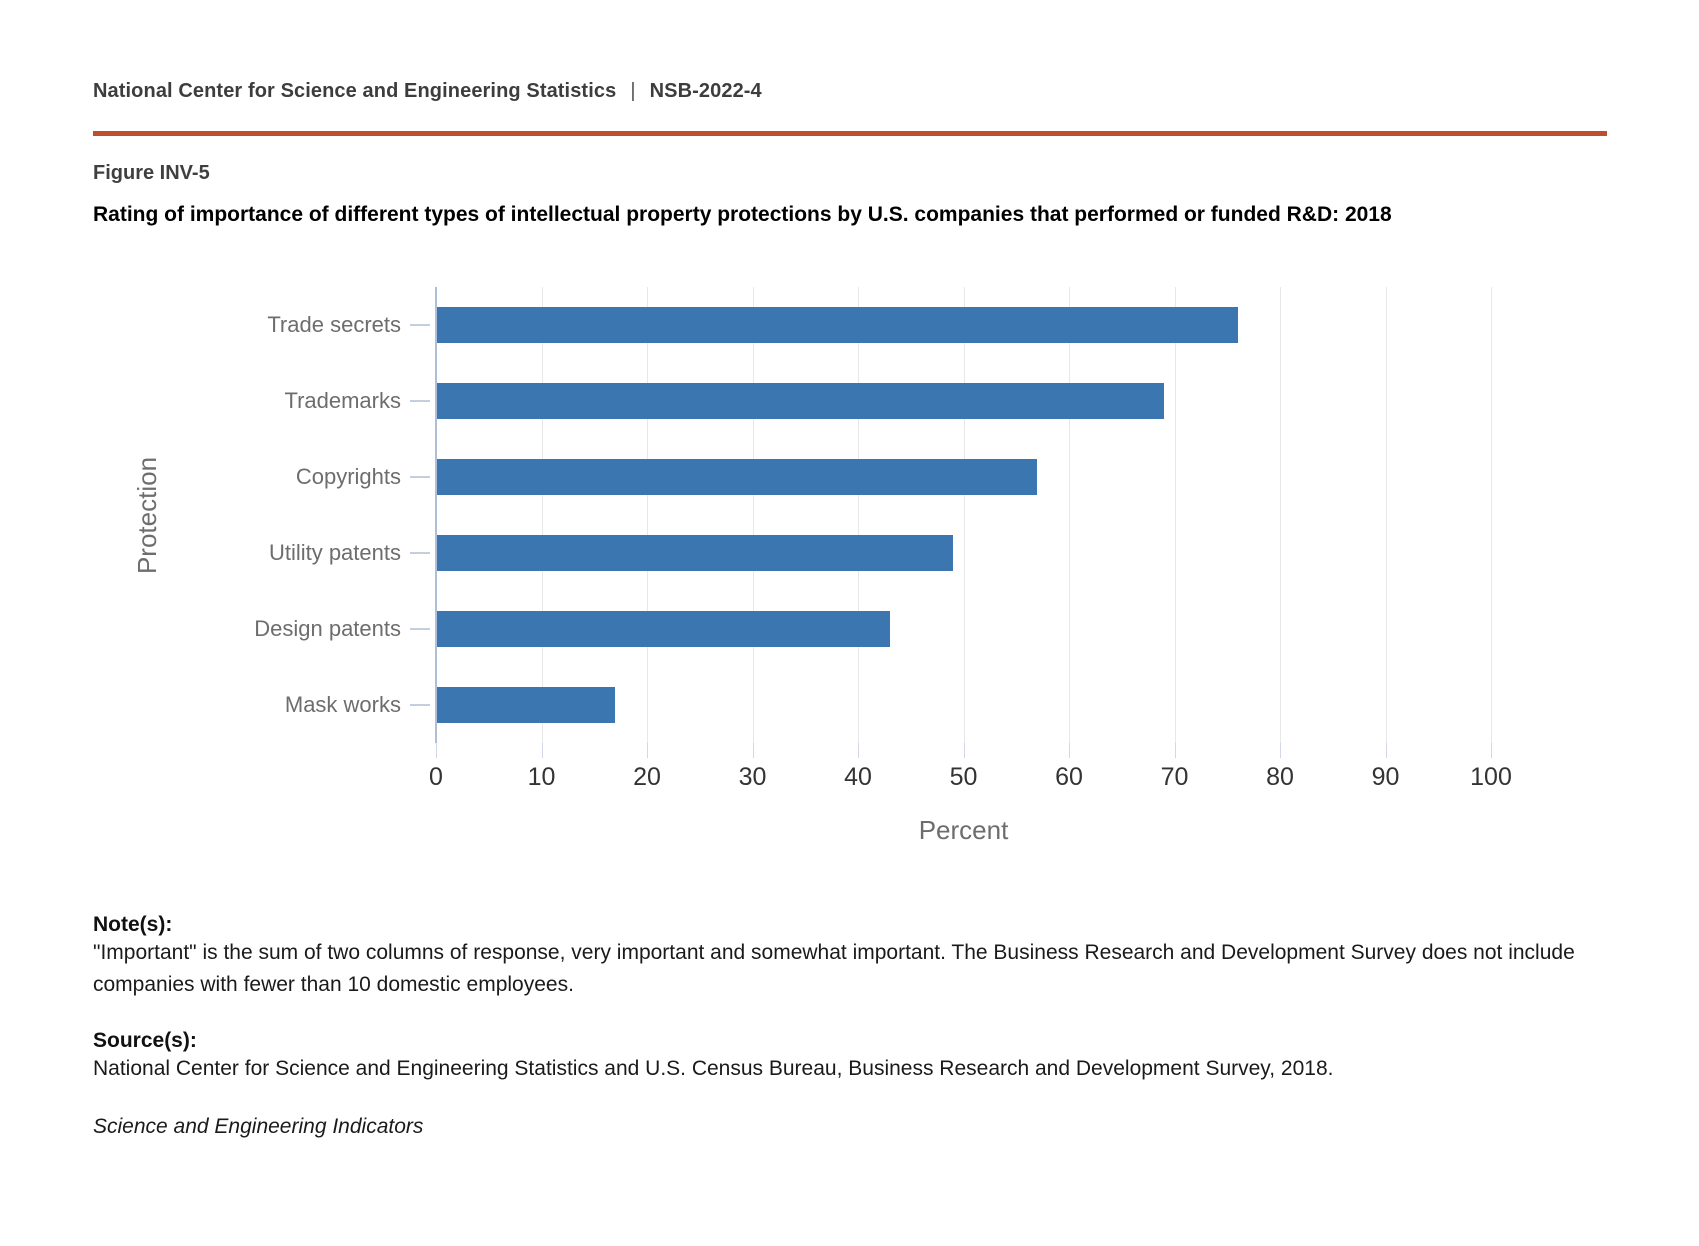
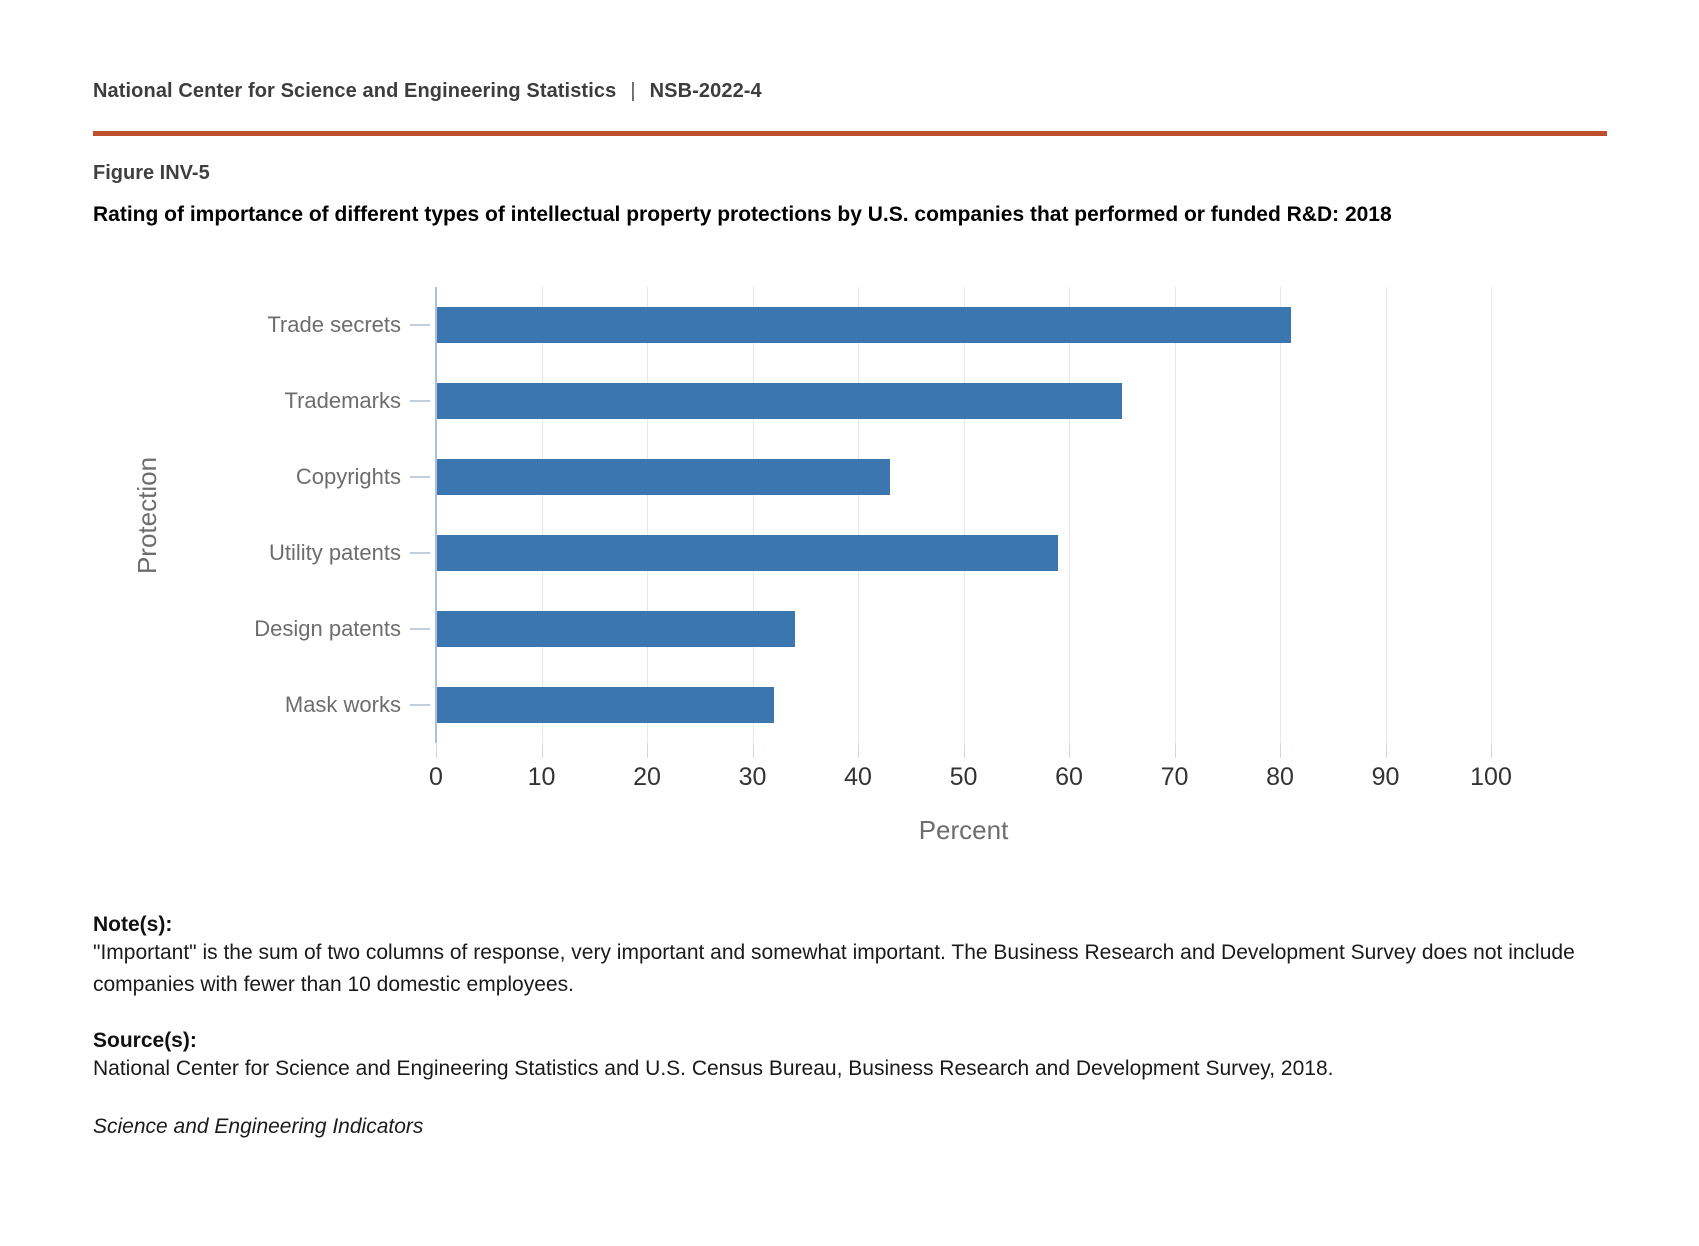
Trade secrets: 76 -> 81
Trademarks: 69 -> 65
Copyrights: 57 -> 43
Utility patents: 49 -> 59
Design patents: 43 -> 34
Mask works: 17 -> 32
